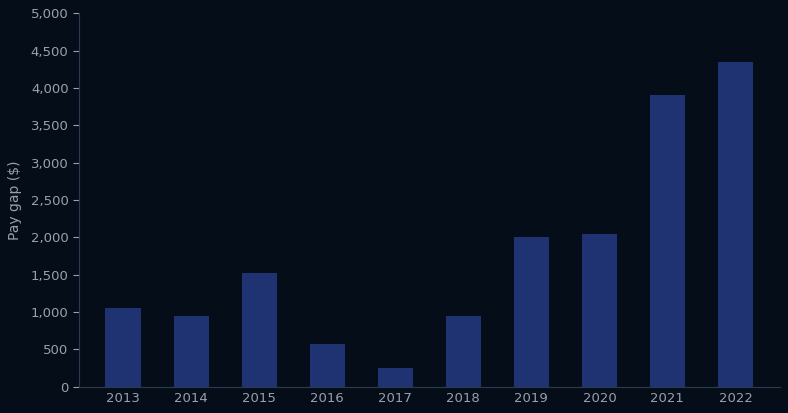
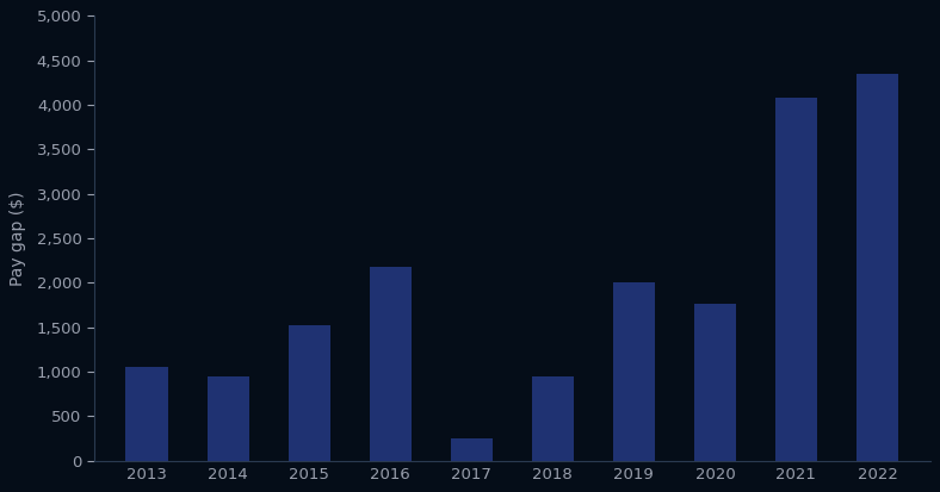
2016: 580 -> 2,180
2020: 2,050 -> 1,760
2021: 3,900 -> 4,080
